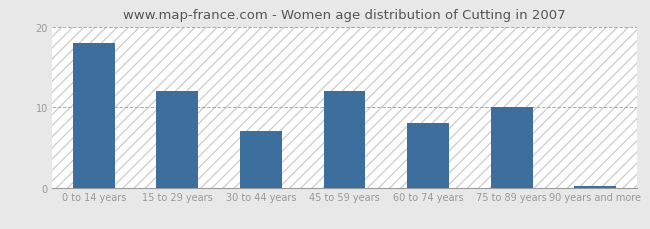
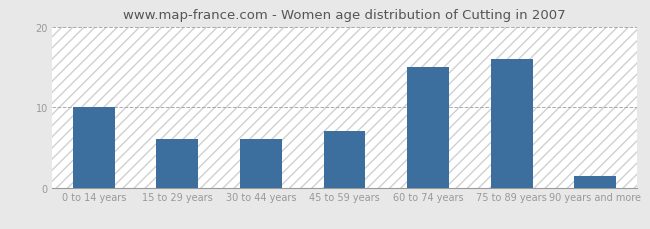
0 to 14 years: 18.0 -> 10.0
15 to 29 years: 12.0 -> 6.0
30 to 44 years: 7.0 -> 6.0
45 to 59 years: 12.0 -> 7.0
60 to 74 years: 8.0 -> 15.0
75 to 89 years: 10.0 -> 16.0
90 years and more: 0.2 -> 1.4
